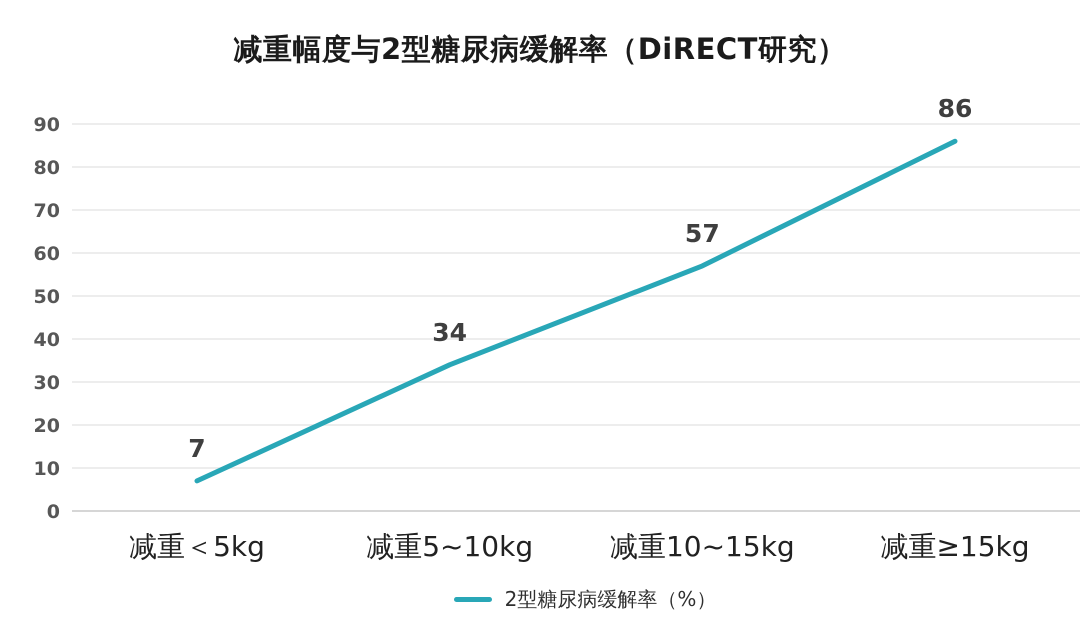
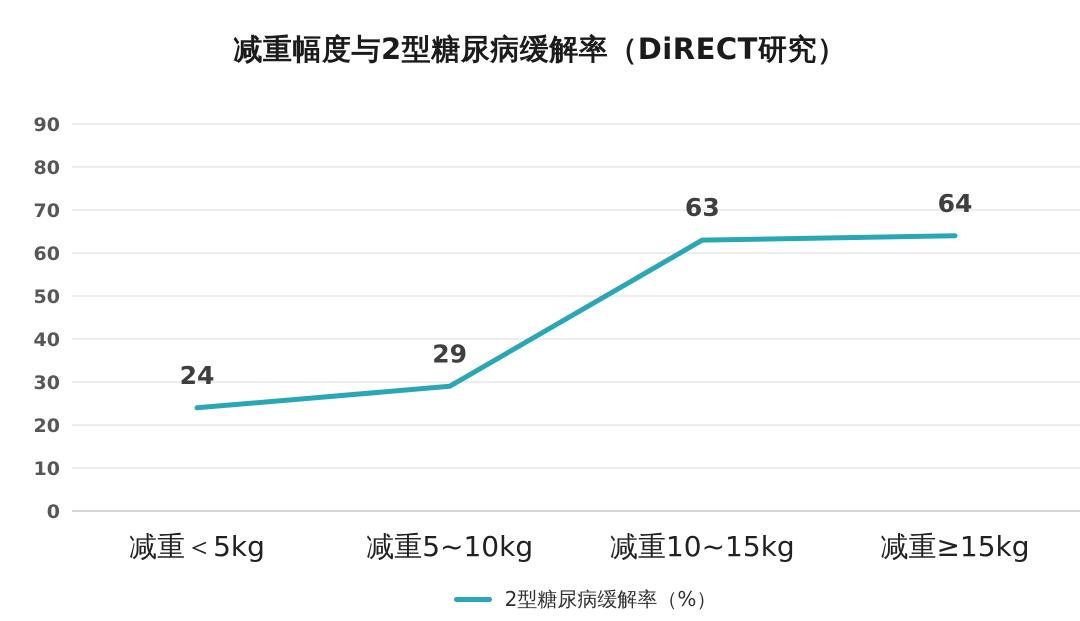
减重＜5kg: 7 -> 24
减重5~10kg: 34 -> 29
减重10~15kg: 57 -> 63
减重≥15kg: 86 -> 64
